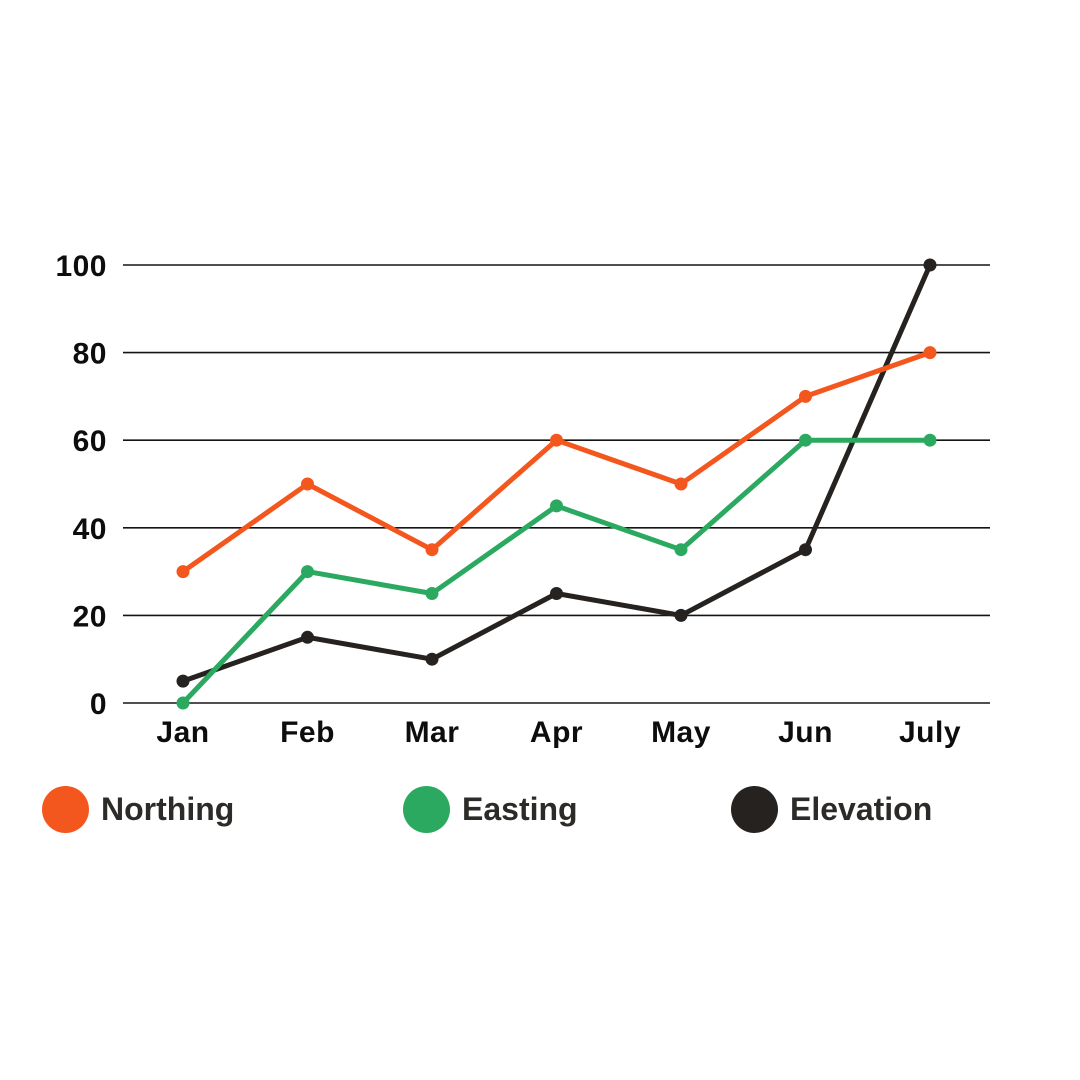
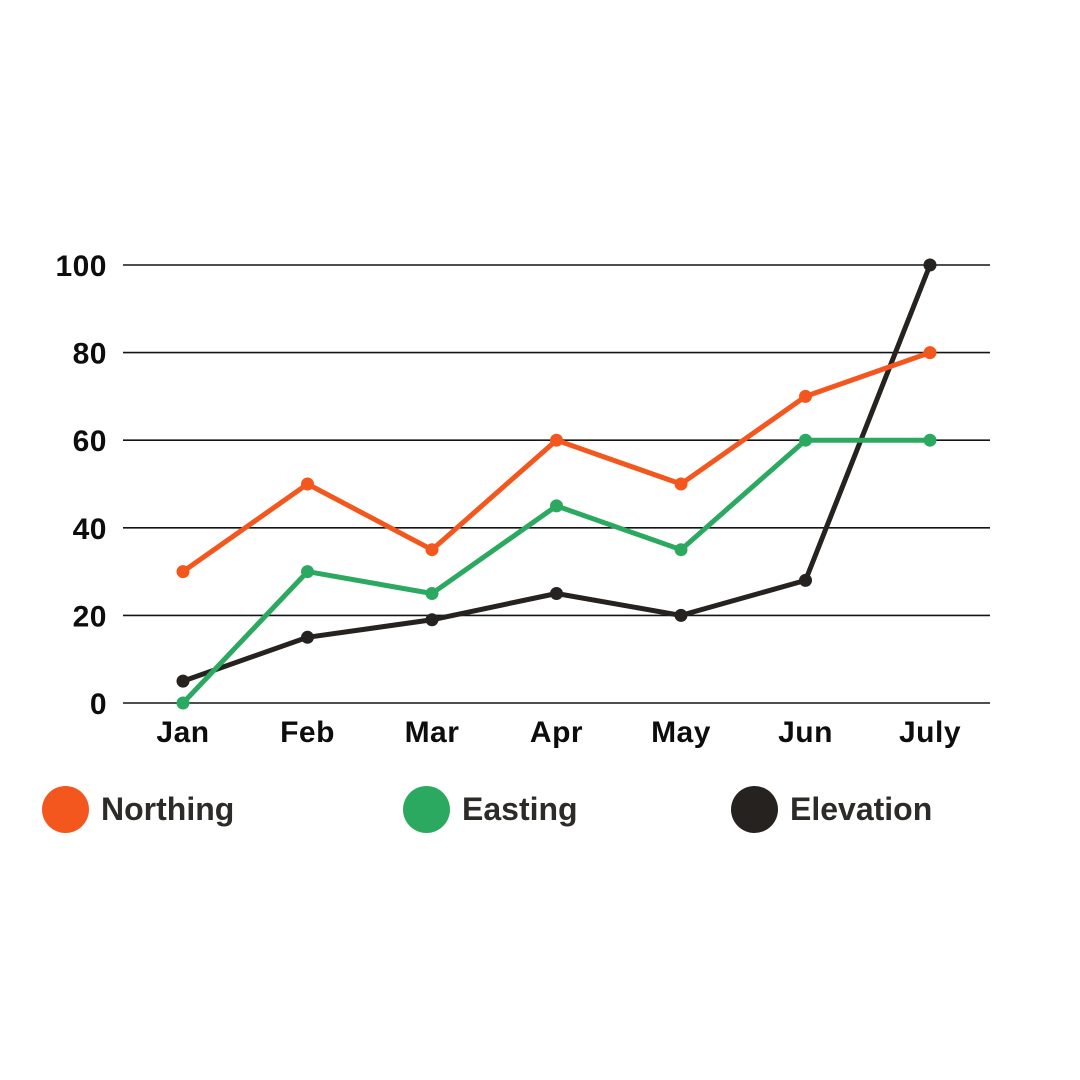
Elevation/Mar: 10 -> 19
Elevation/Jun: 35 -> 28
